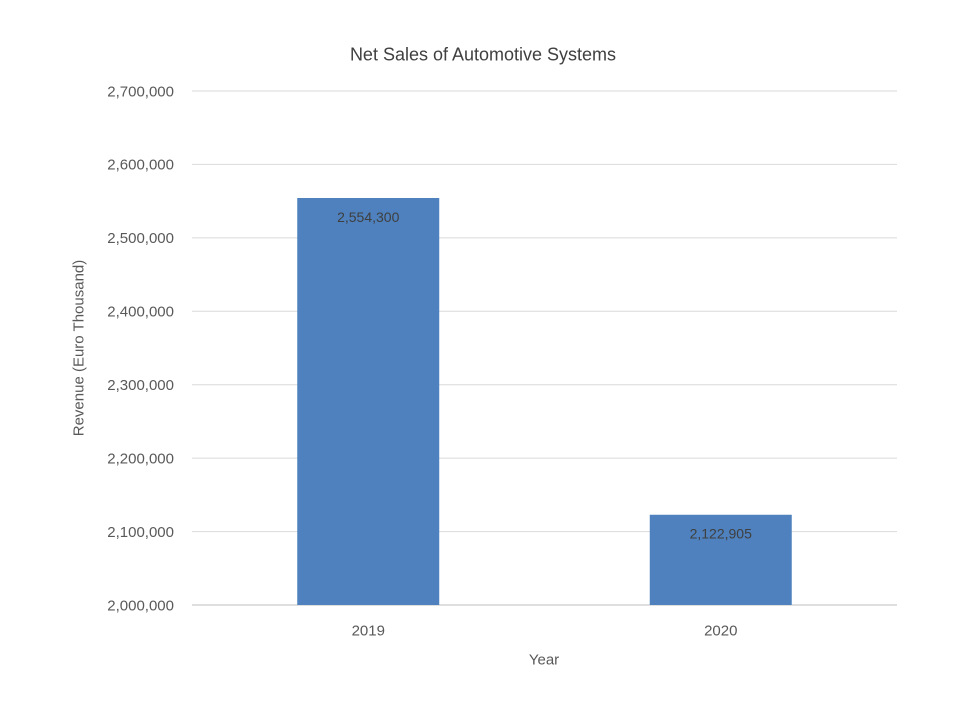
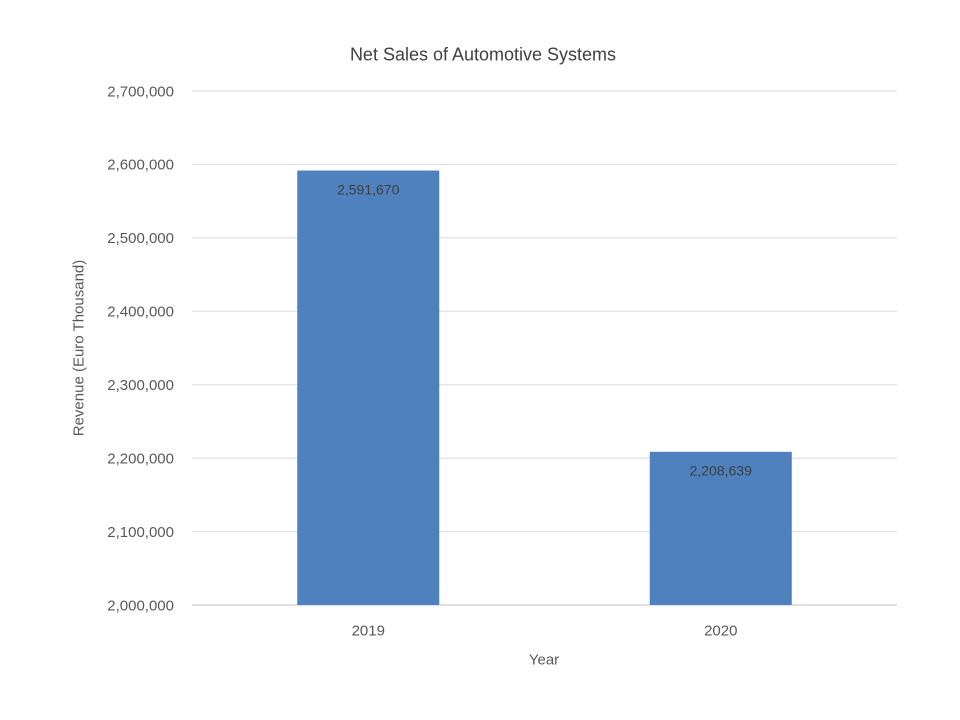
2019: 2,554,300 -> 2,591,670
2020: 2,122,905 -> 2,208,639
